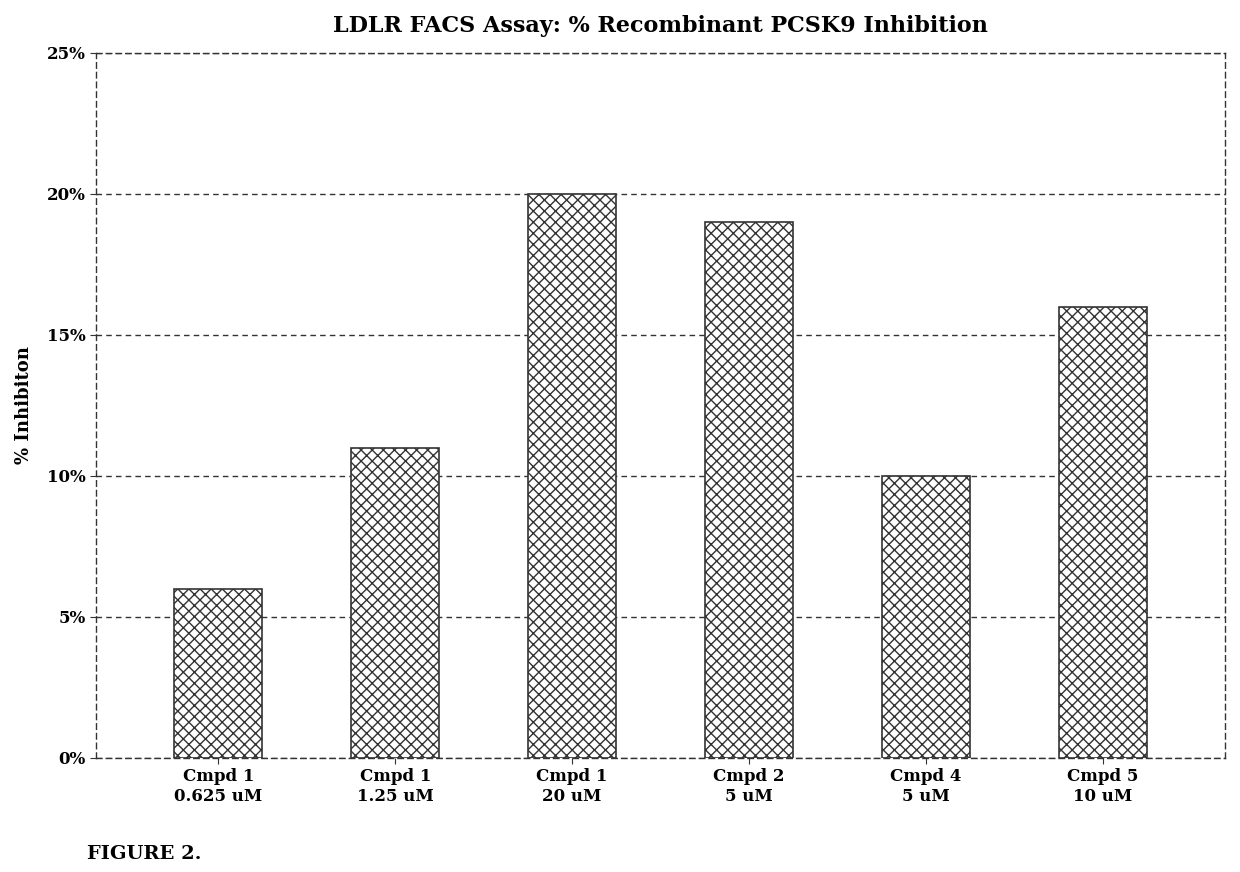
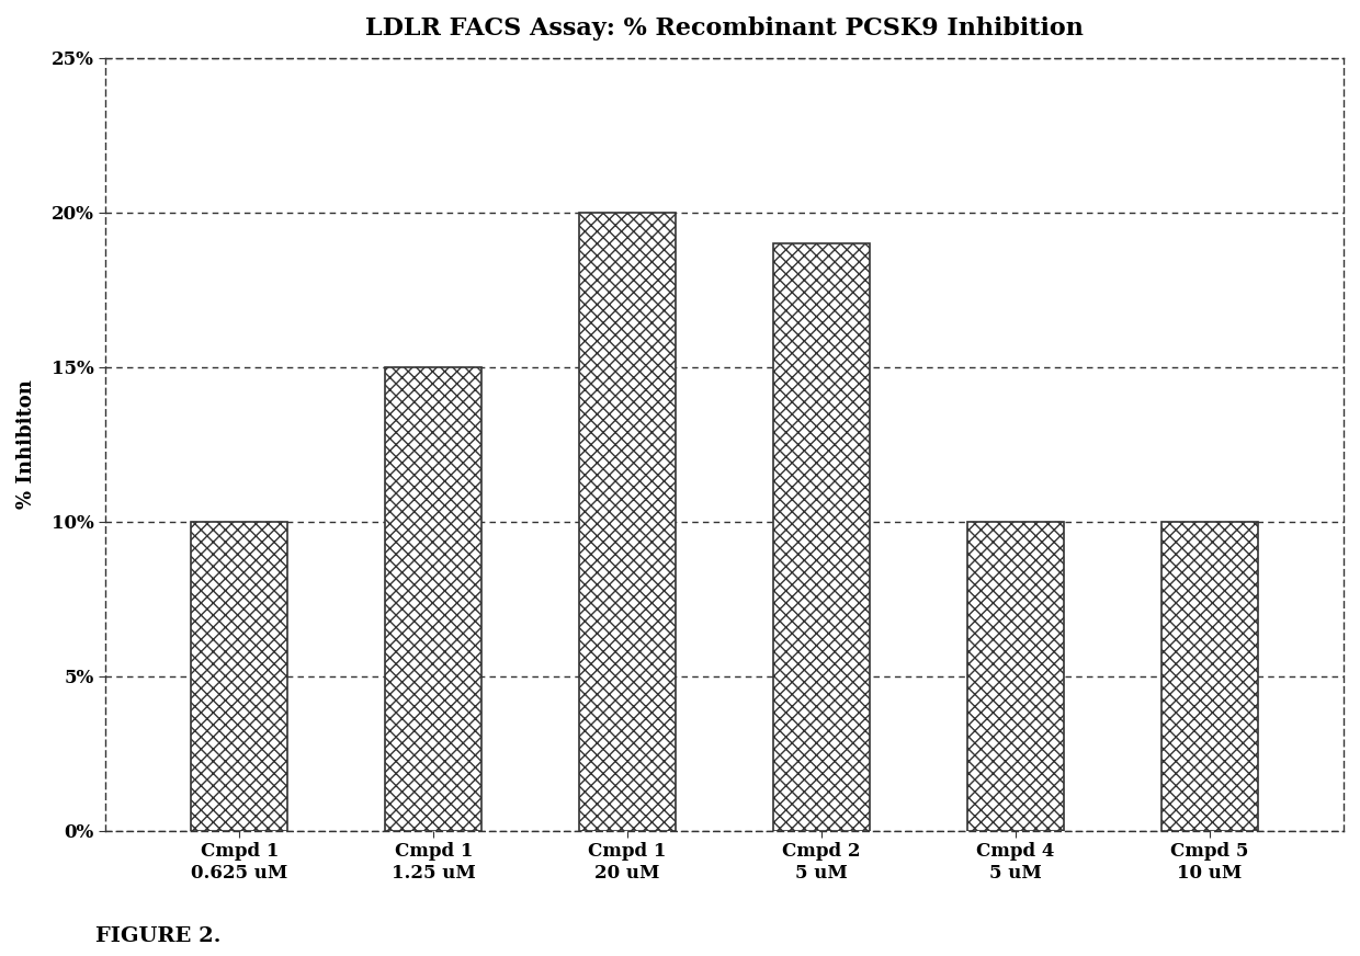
Cmpd 1 0.625 uM: 6% -> 10%
Cmpd 1 1.25 uM: 11% -> 15%
Cmpd 5 10 uM: 16% -> 10%
